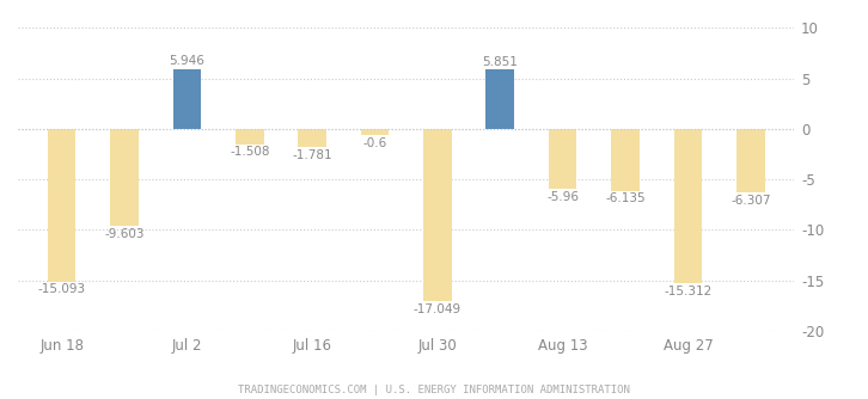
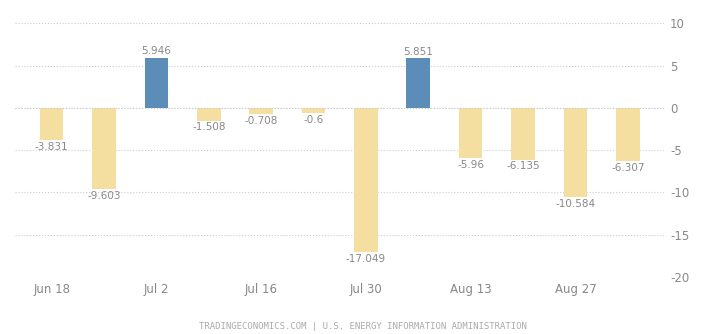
Jun 18: -15.093 -> -3.831
Jul 16: -1.781 -> -0.708
Aug 27: -15.312 -> -10.584
